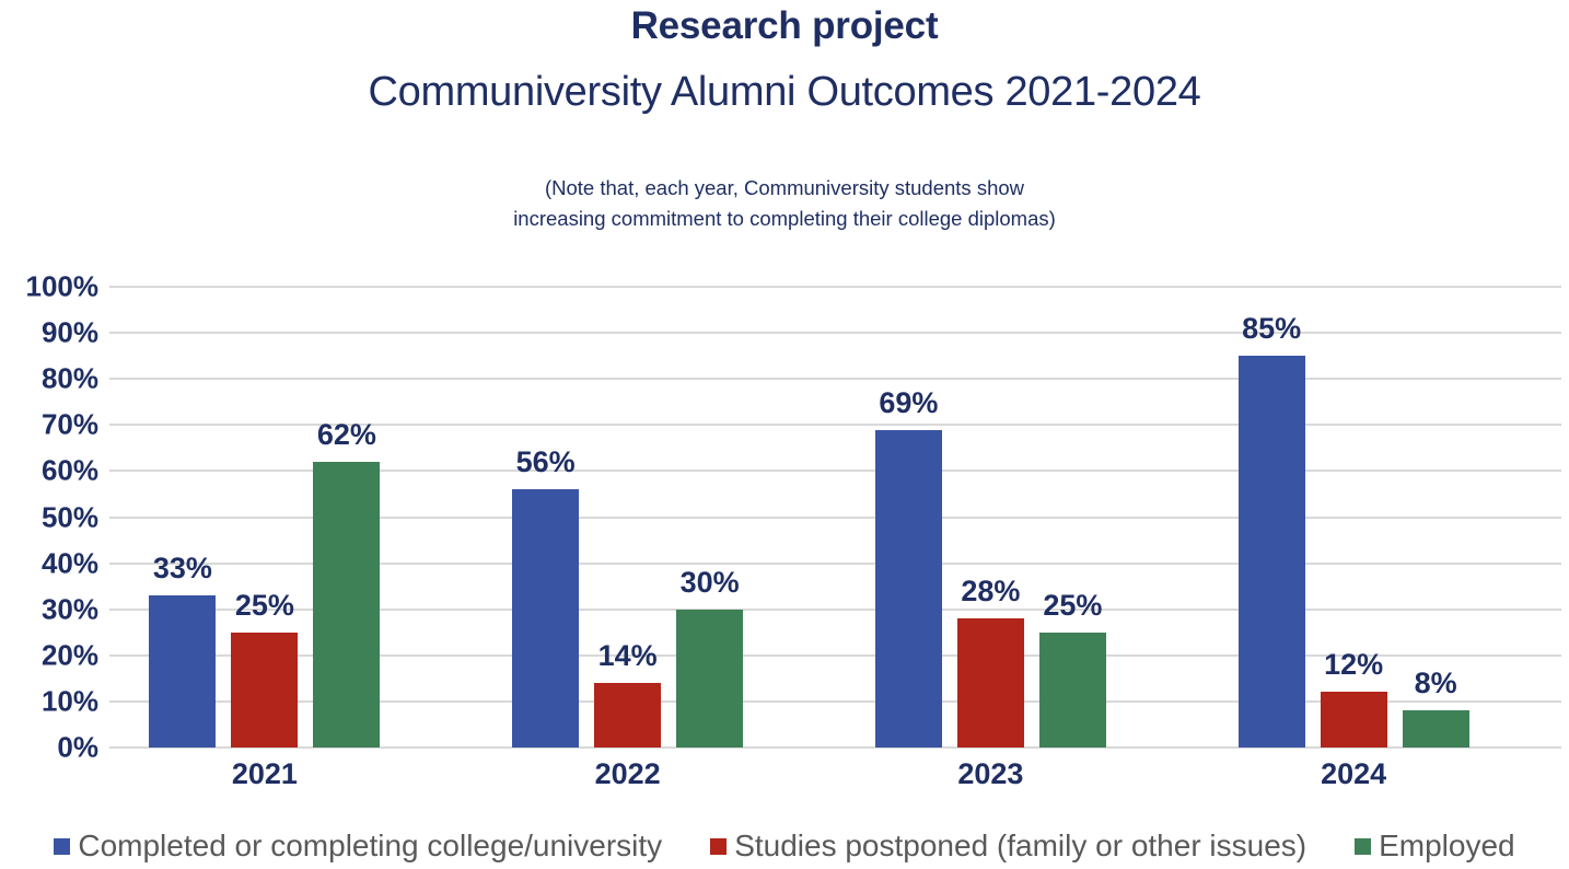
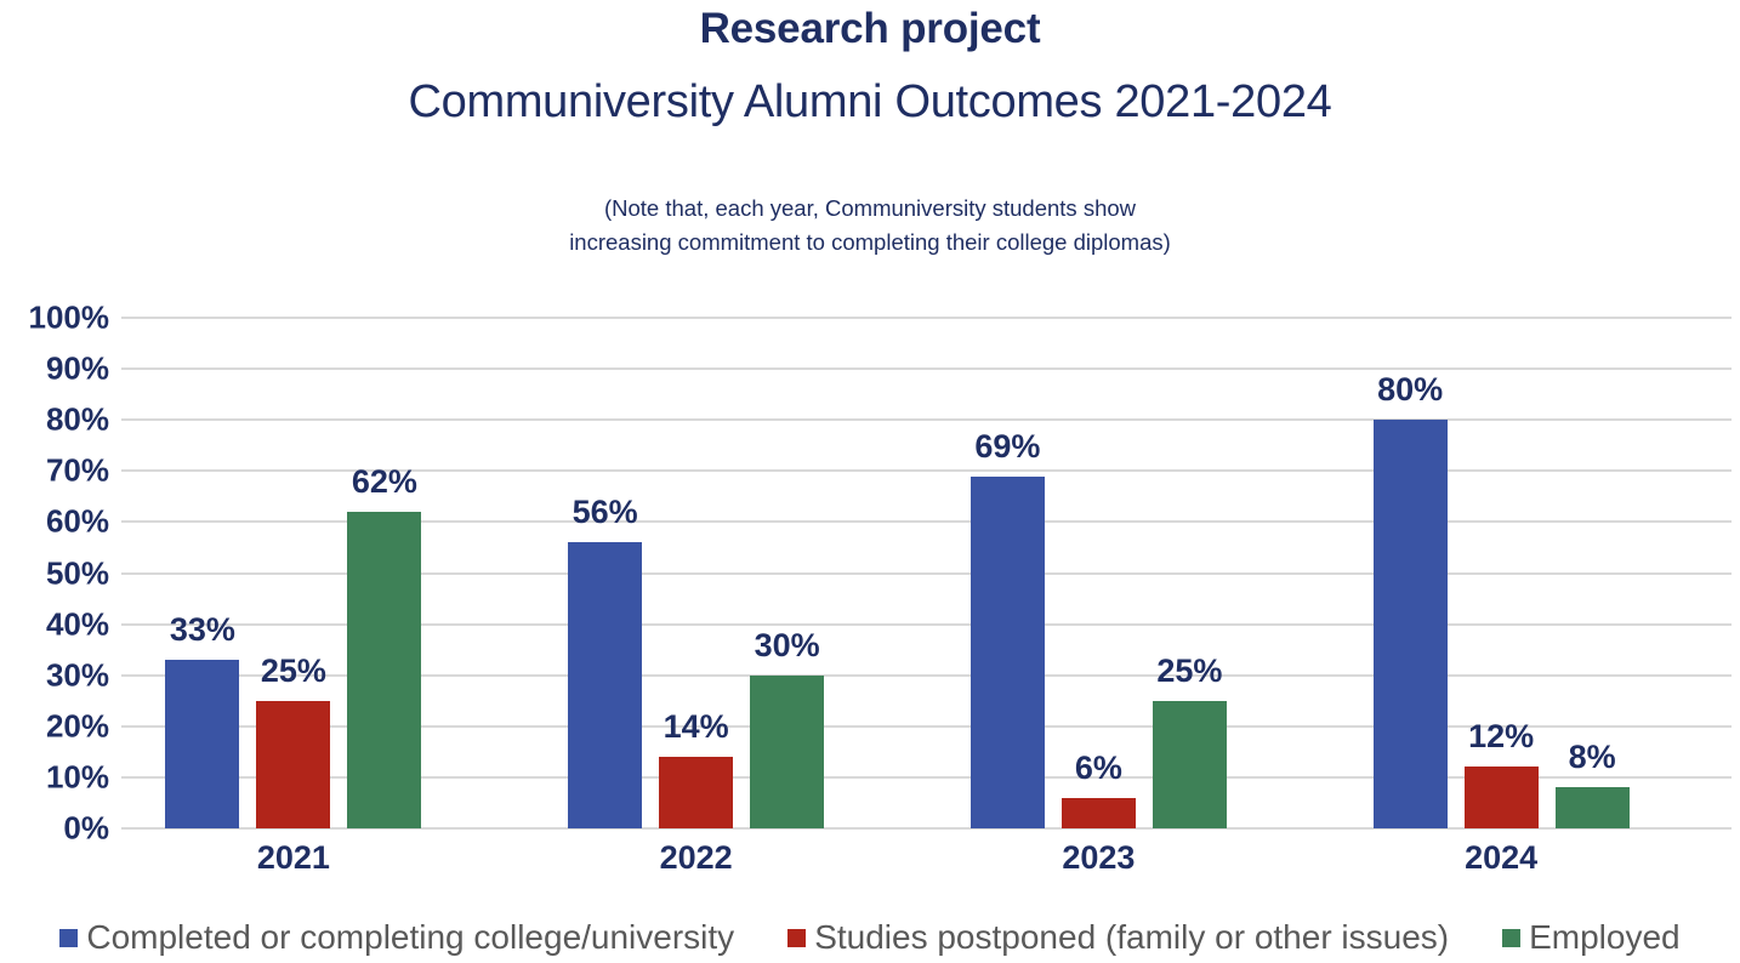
Studies postponed (family or other issues)/2023: 28% -> 6%
Completed or completing college/university/2024: 85% -> 80%
